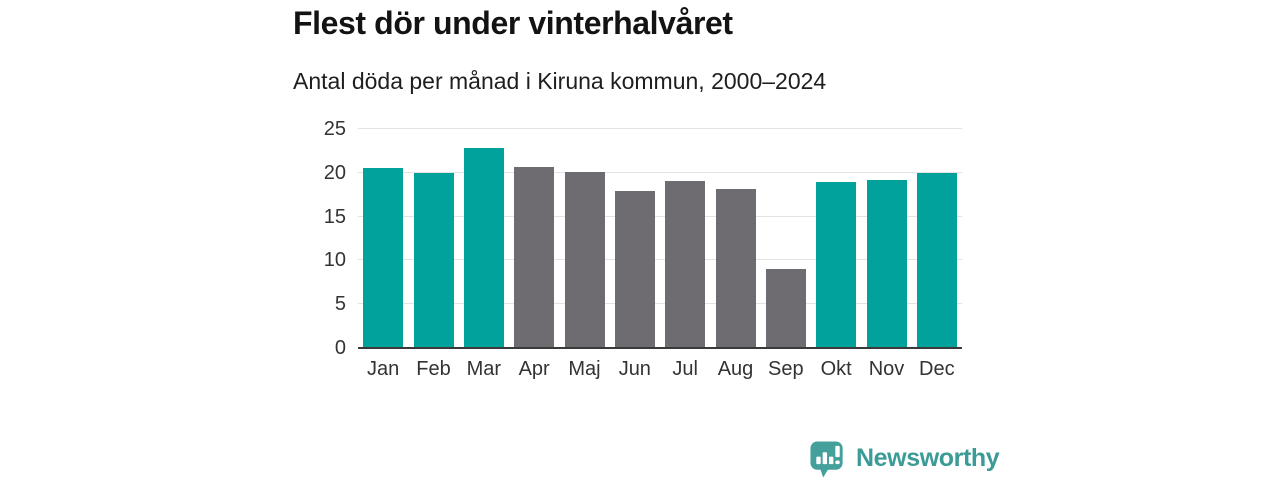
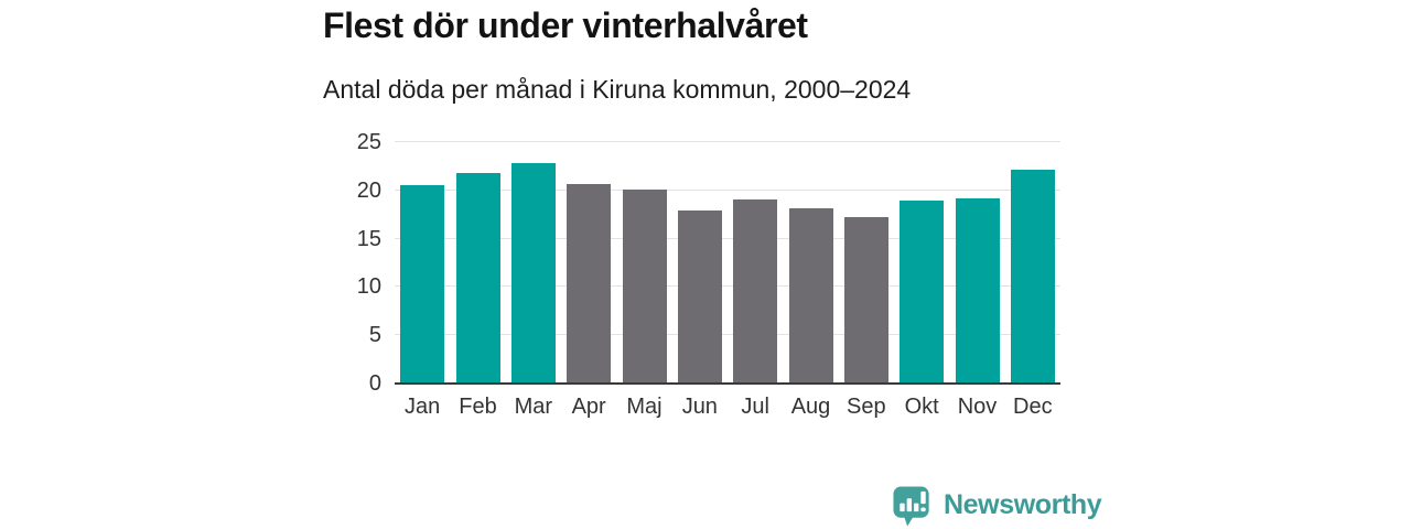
Feb: 20 -> 22
Sep: 9 -> 17
Dec: 20 -> 22
